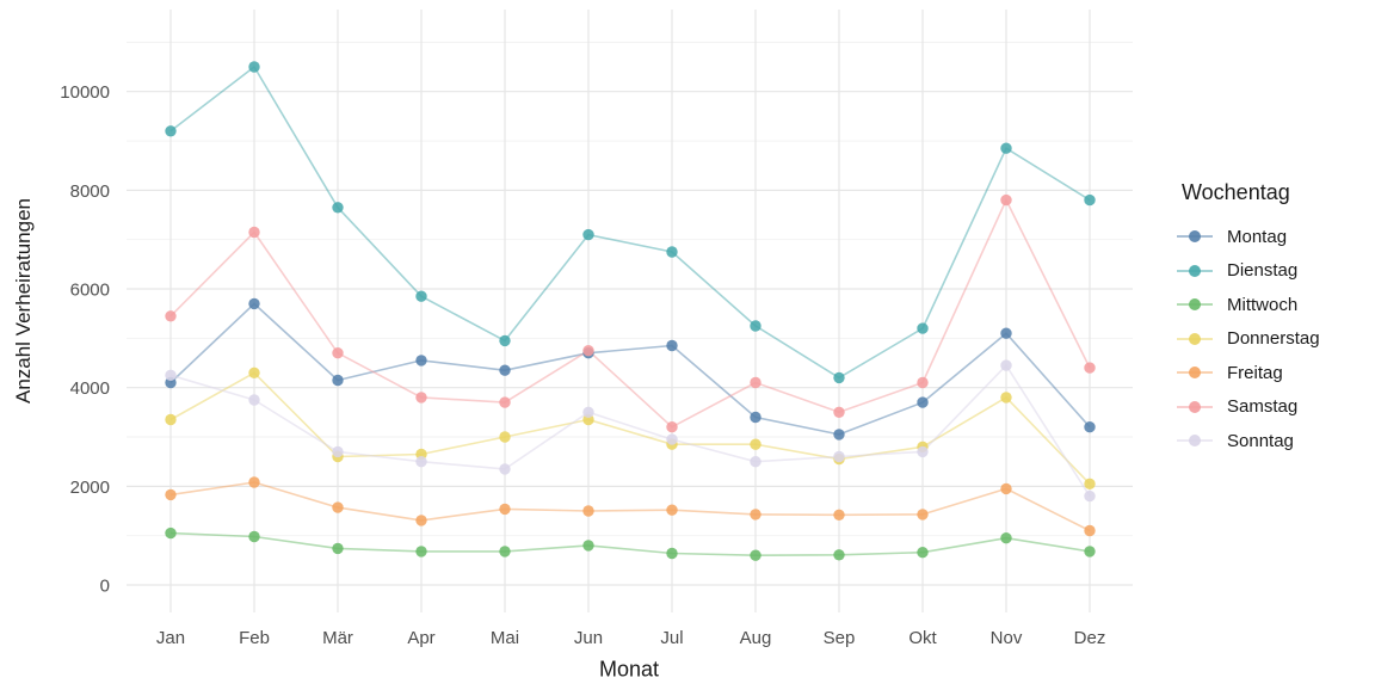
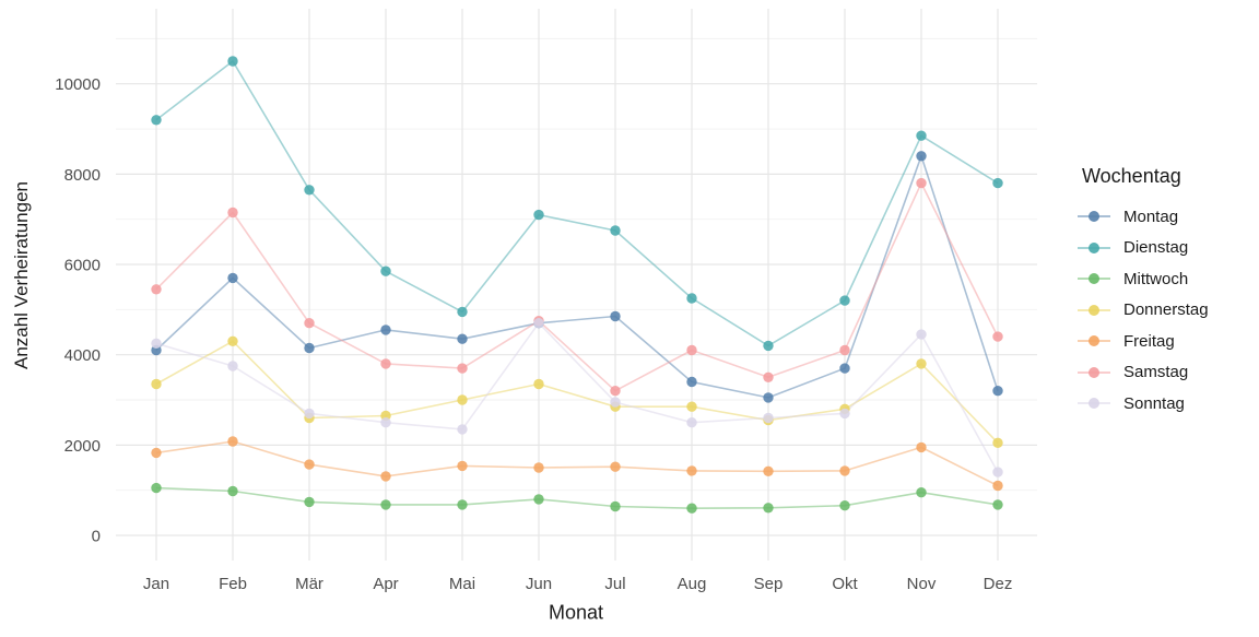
Sonntag/Jun: 3500 -> 4700
Montag/Nov: 5100 -> 8400
Sonntag/Dez: 1800 -> 1400
